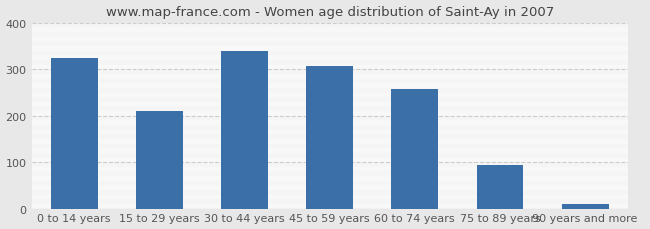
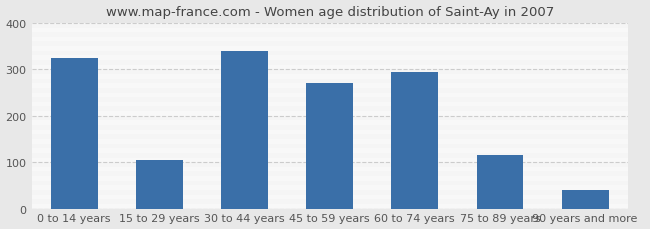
15 to 29 years: 210 -> 105
45 to 59 years: 308 -> 270
60 to 74 years: 258 -> 295
75 to 89 years: 93 -> 115
90 years and more: 10 -> 40
